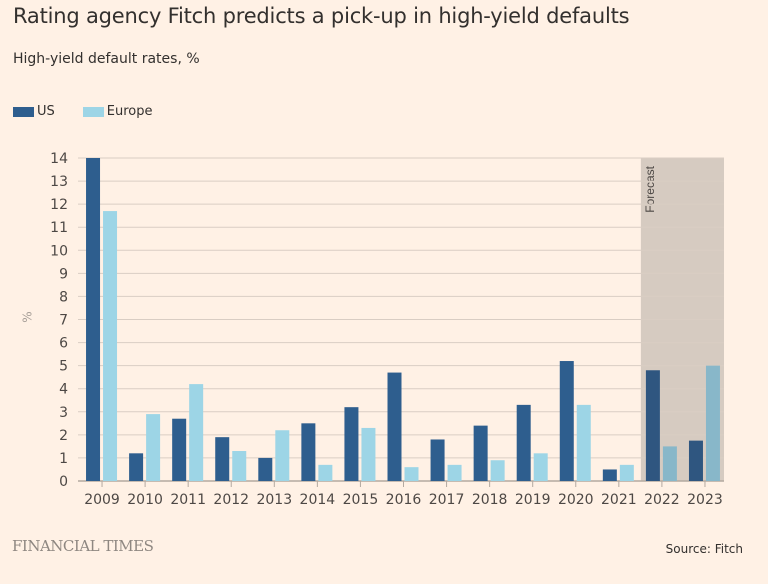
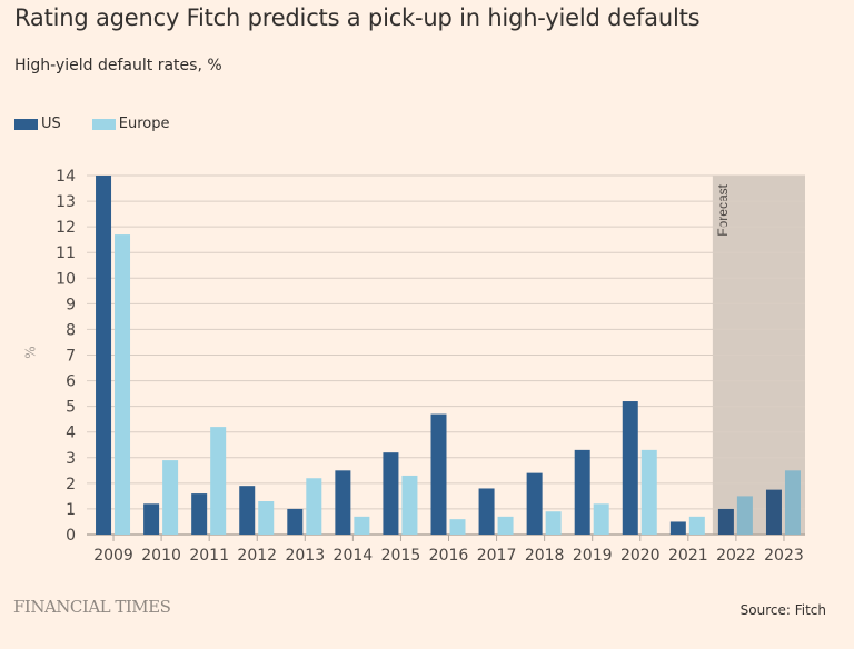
US/2011: 2.7 -> 1.6
US/2022: 4.8 -> 1.0
Europe/2023: 5.0 -> 2.5
